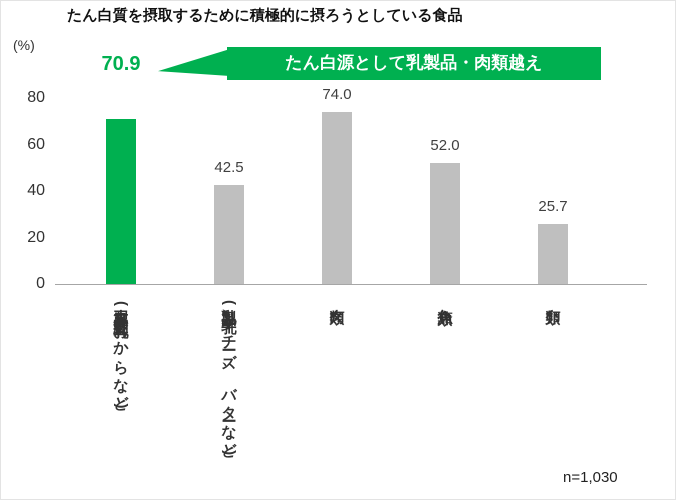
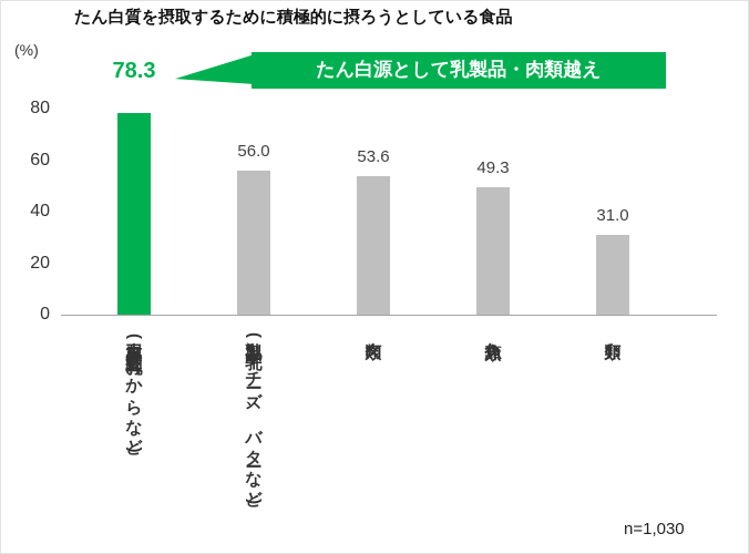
大豆製品(納豆・豆乳・おからなど): 70.9 -> 78.3
乳製品(牛乳、チーズ、バターなど): 42.5 -> 56.0
肉類: 74.0 -> 53.6
魚介類: 52.0 -> 49.3
卵類: 25.7 -> 31.0
